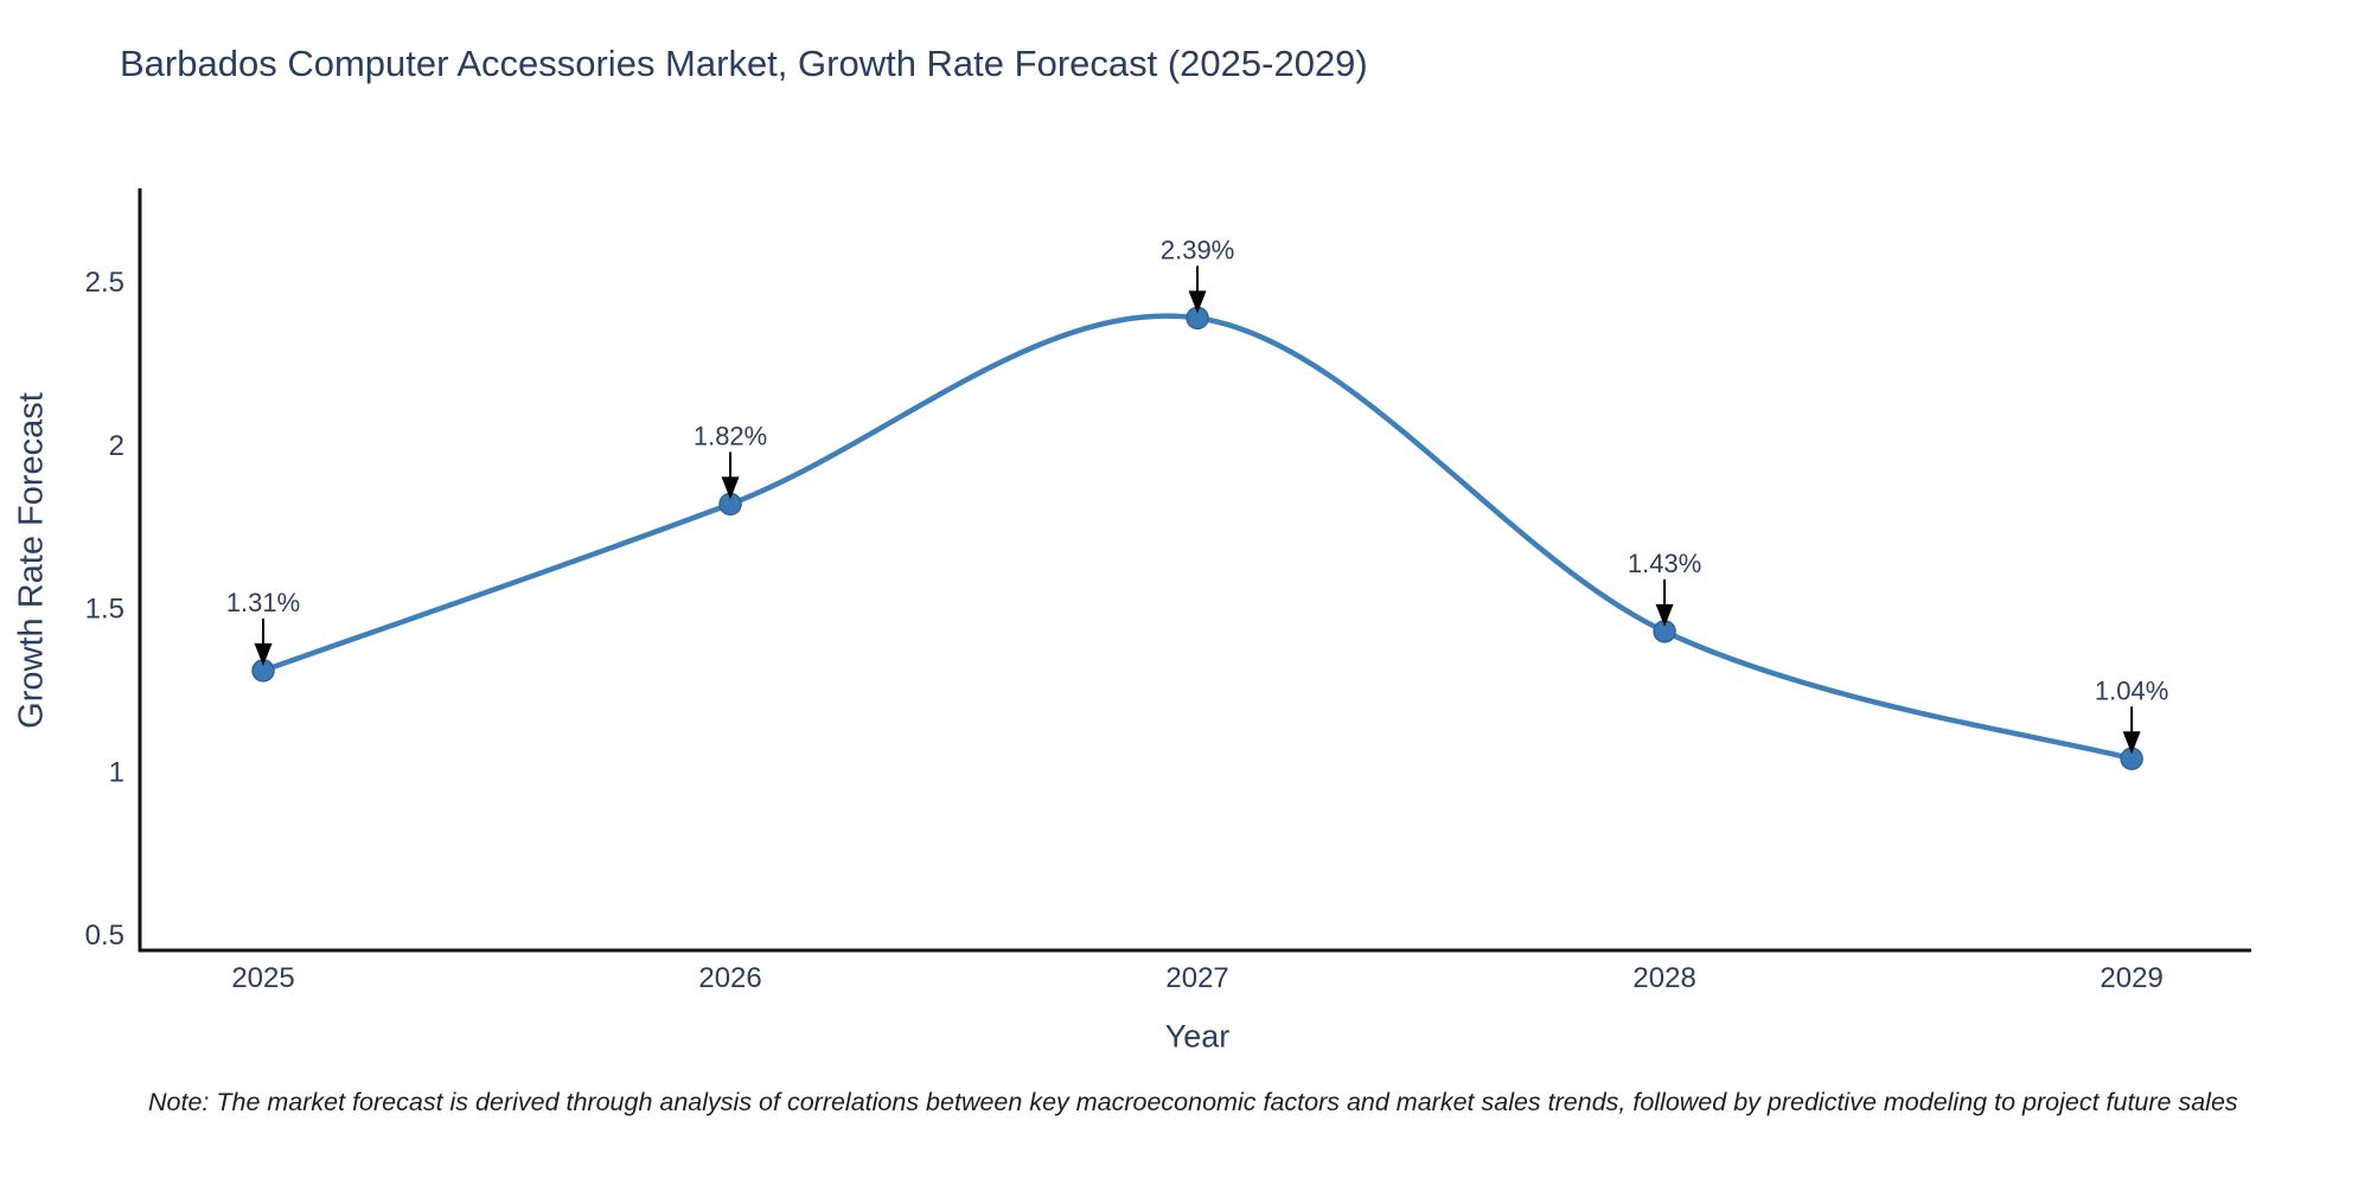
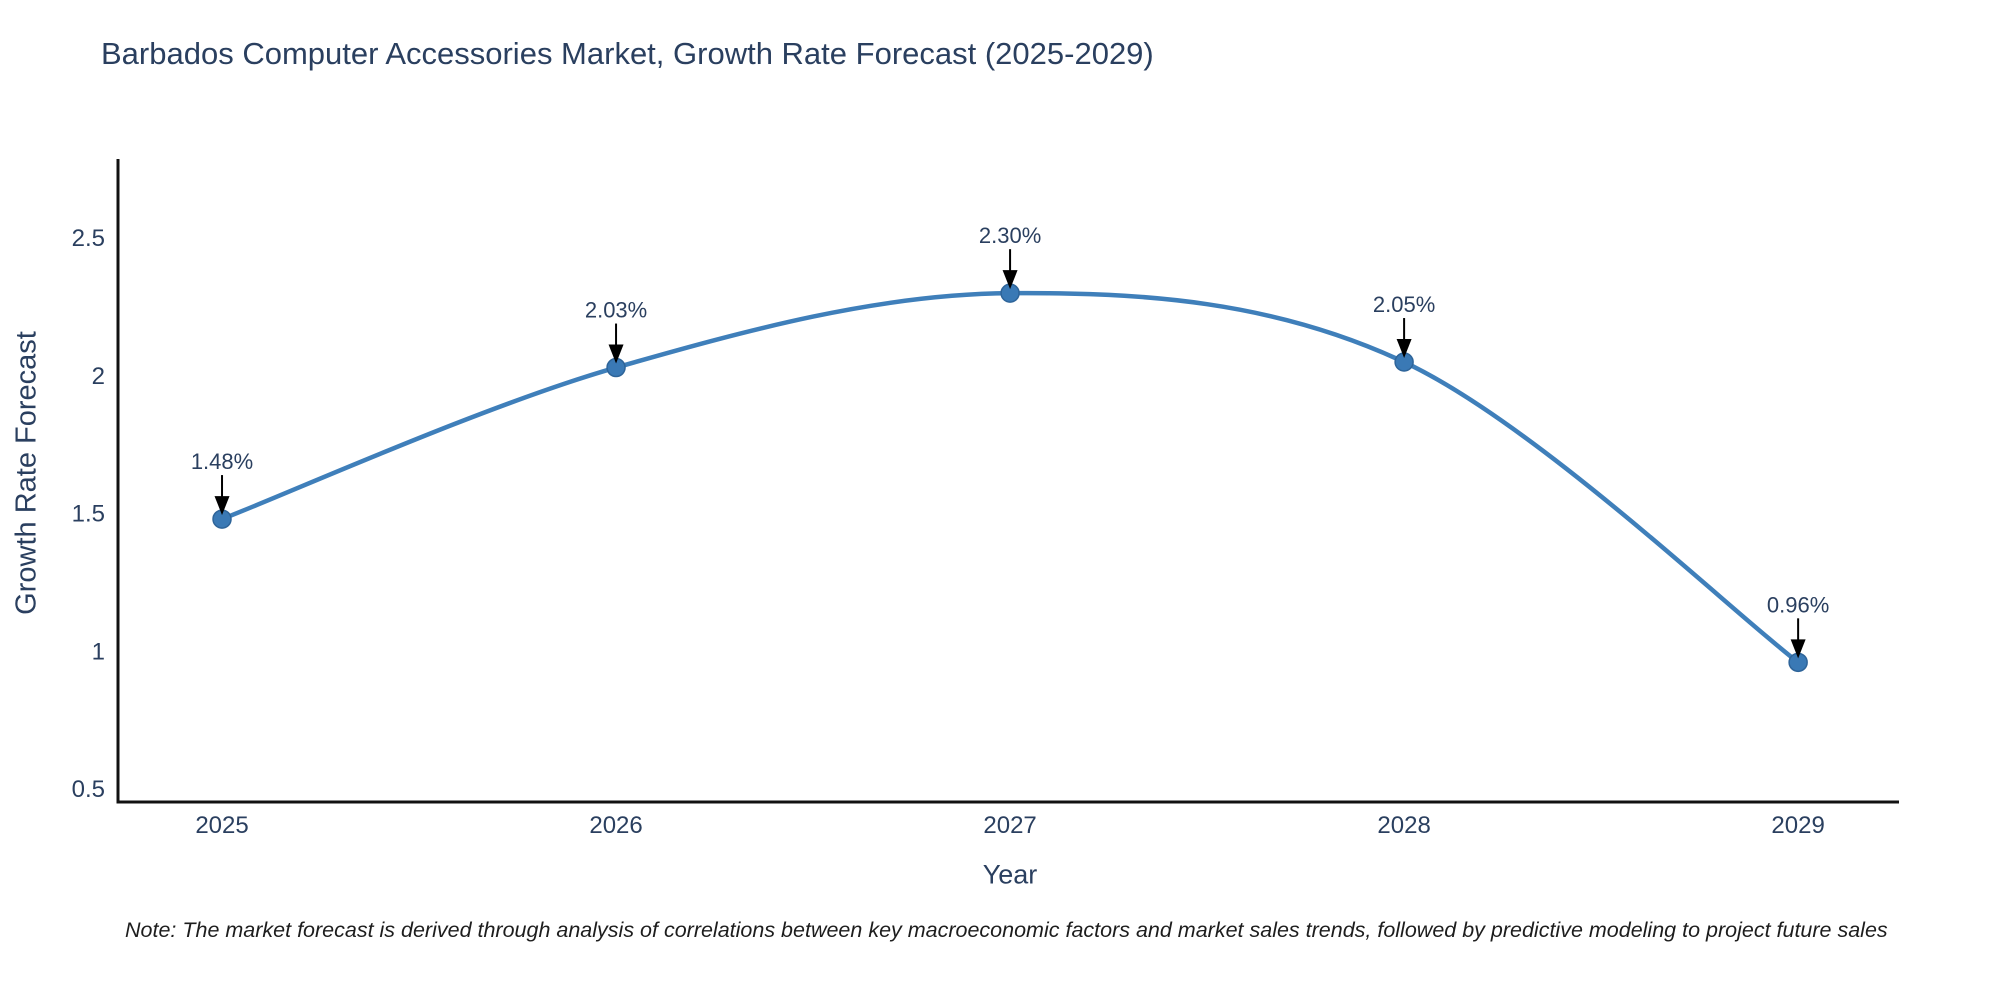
2025: 1.31% -> 1.48%
2026: 1.82% -> 2.03%
2027: 2.39% -> 2.30%
2028: 1.43% -> 2.05%
2029: 1.04% -> 0.96%
